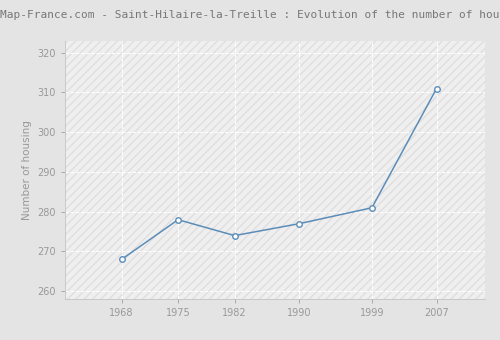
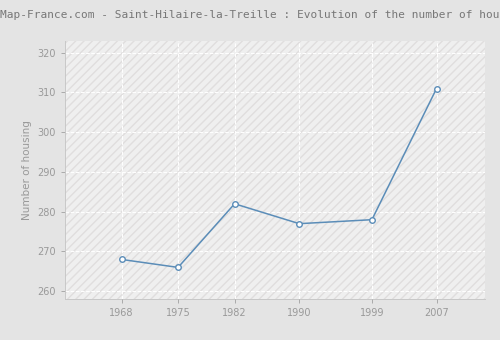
1975: 278 -> 266
1982: 274 -> 282
1999: 281 -> 278
